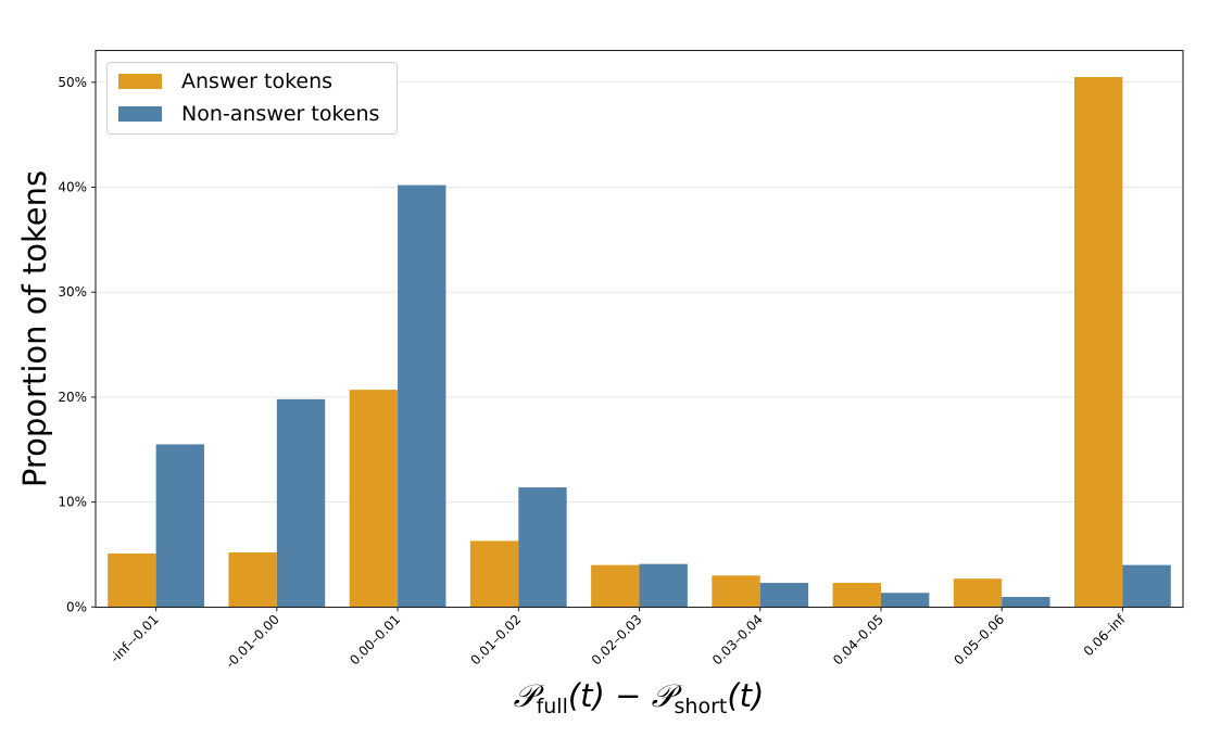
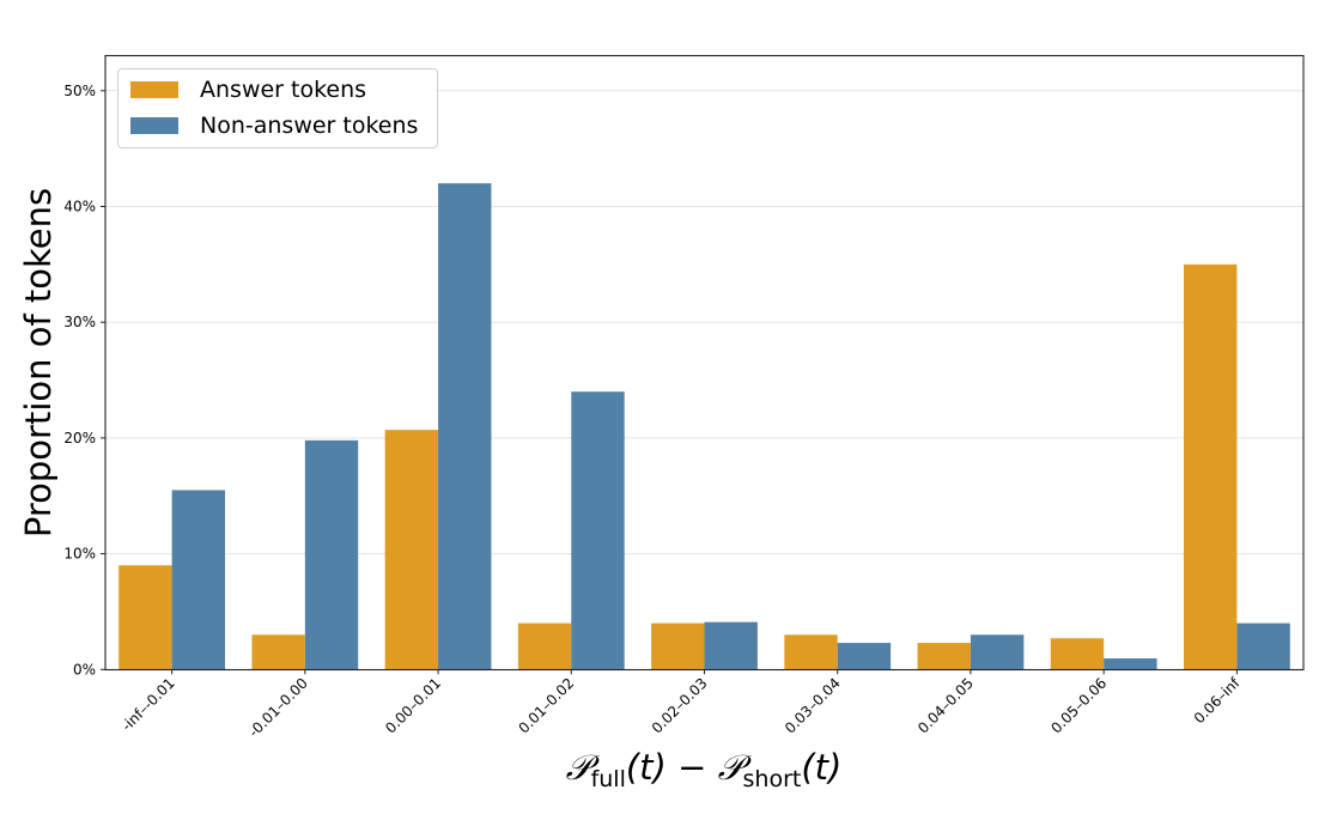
Answer tokens/-inf–-0.01: 5% -> 9%
Answer tokens/-0.01–0.00: 5% -> 3%
Non-answer tokens/0.00–0.01: 40% -> 42%
Answer tokens/0.01–0.02: 6% -> 4%
Non-answer tokens/0.01–0.02: 11% -> 24%
Non-answer tokens/0.04–0.05: 1% -> 3%
Answer tokens/0.06–inf: 50% -> 35%
